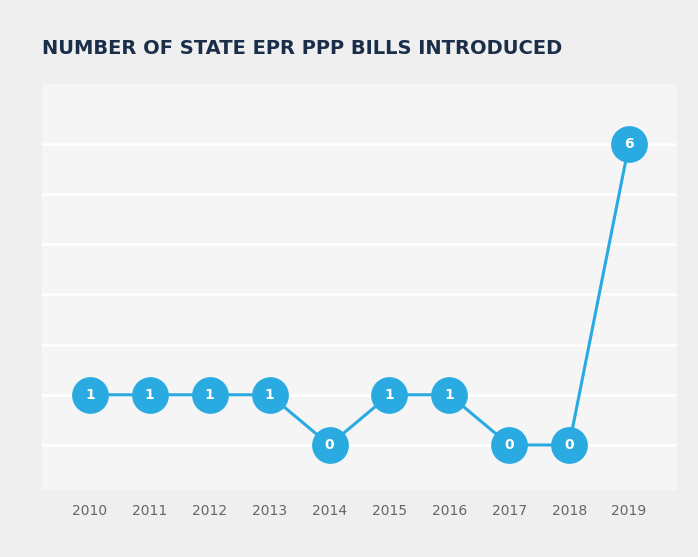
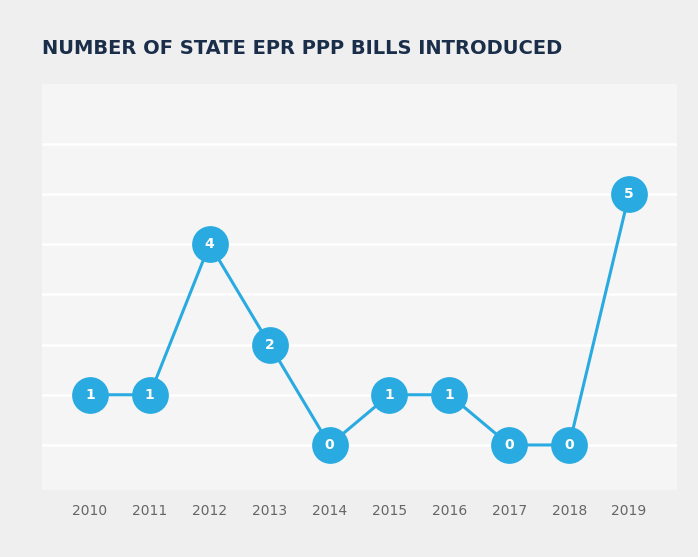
2012: 1 -> 4
2013: 1 -> 2
2019: 6 -> 5
